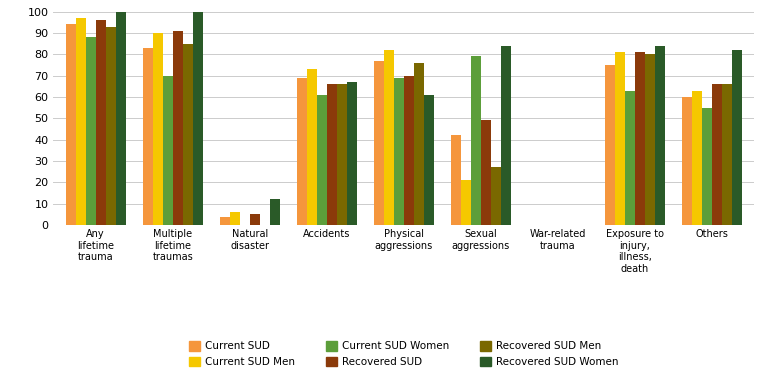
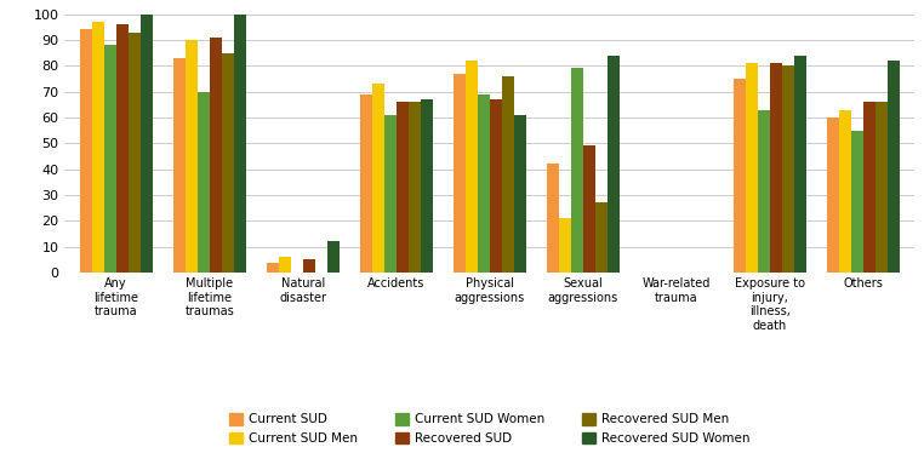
Recovered SUD/Physical aggressions: 70 -> 67
